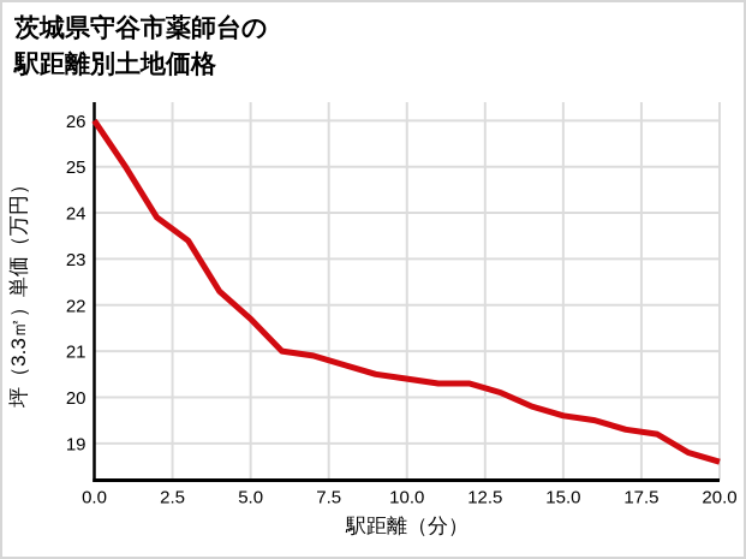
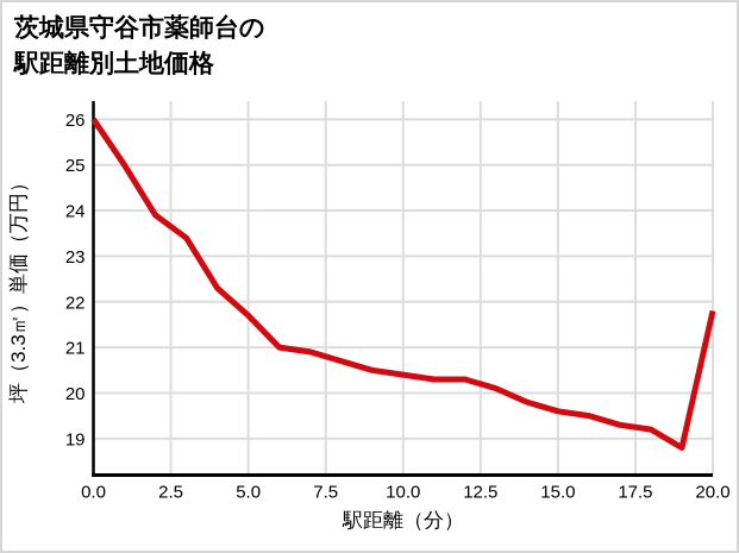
20: 18,6 -> 21,8
